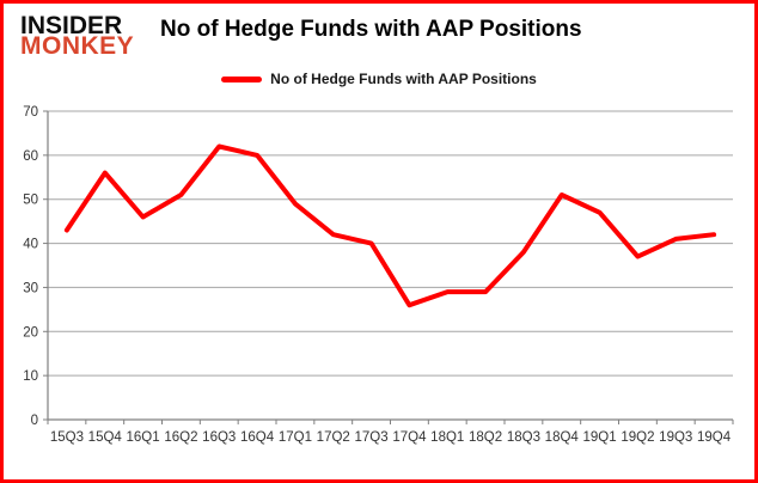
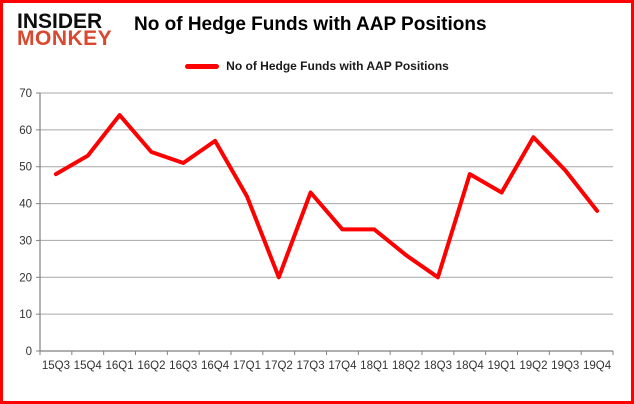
15Q3: 43 -> 48
15Q4: 56 -> 53
16Q1: 46 -> 64
16Q2: 51 -> 54
16Q3: 62 -> 51
16Q4: 60 -> 57
17Q1: 49 -> 42
17Q2: 42 -> 20
17Q3: 40 -> 43
17Q4: 26 -> 33
18Q1: 29 -> 33
18Q2: 29 -> 26
18Q3: 38 -> 20
18Q4: 51 -> 48
19Q1: 47 -> 43
19Q2: 37 -> 58
19Q3: 41 -> 49
19Q4: 42 -> 38
